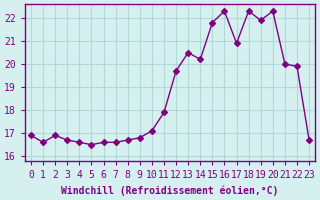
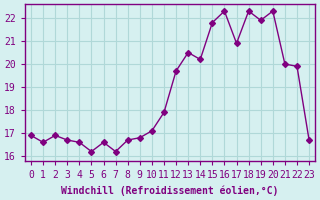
5: 16.5 -> 16.2
7: 16.6 -> 16.2
